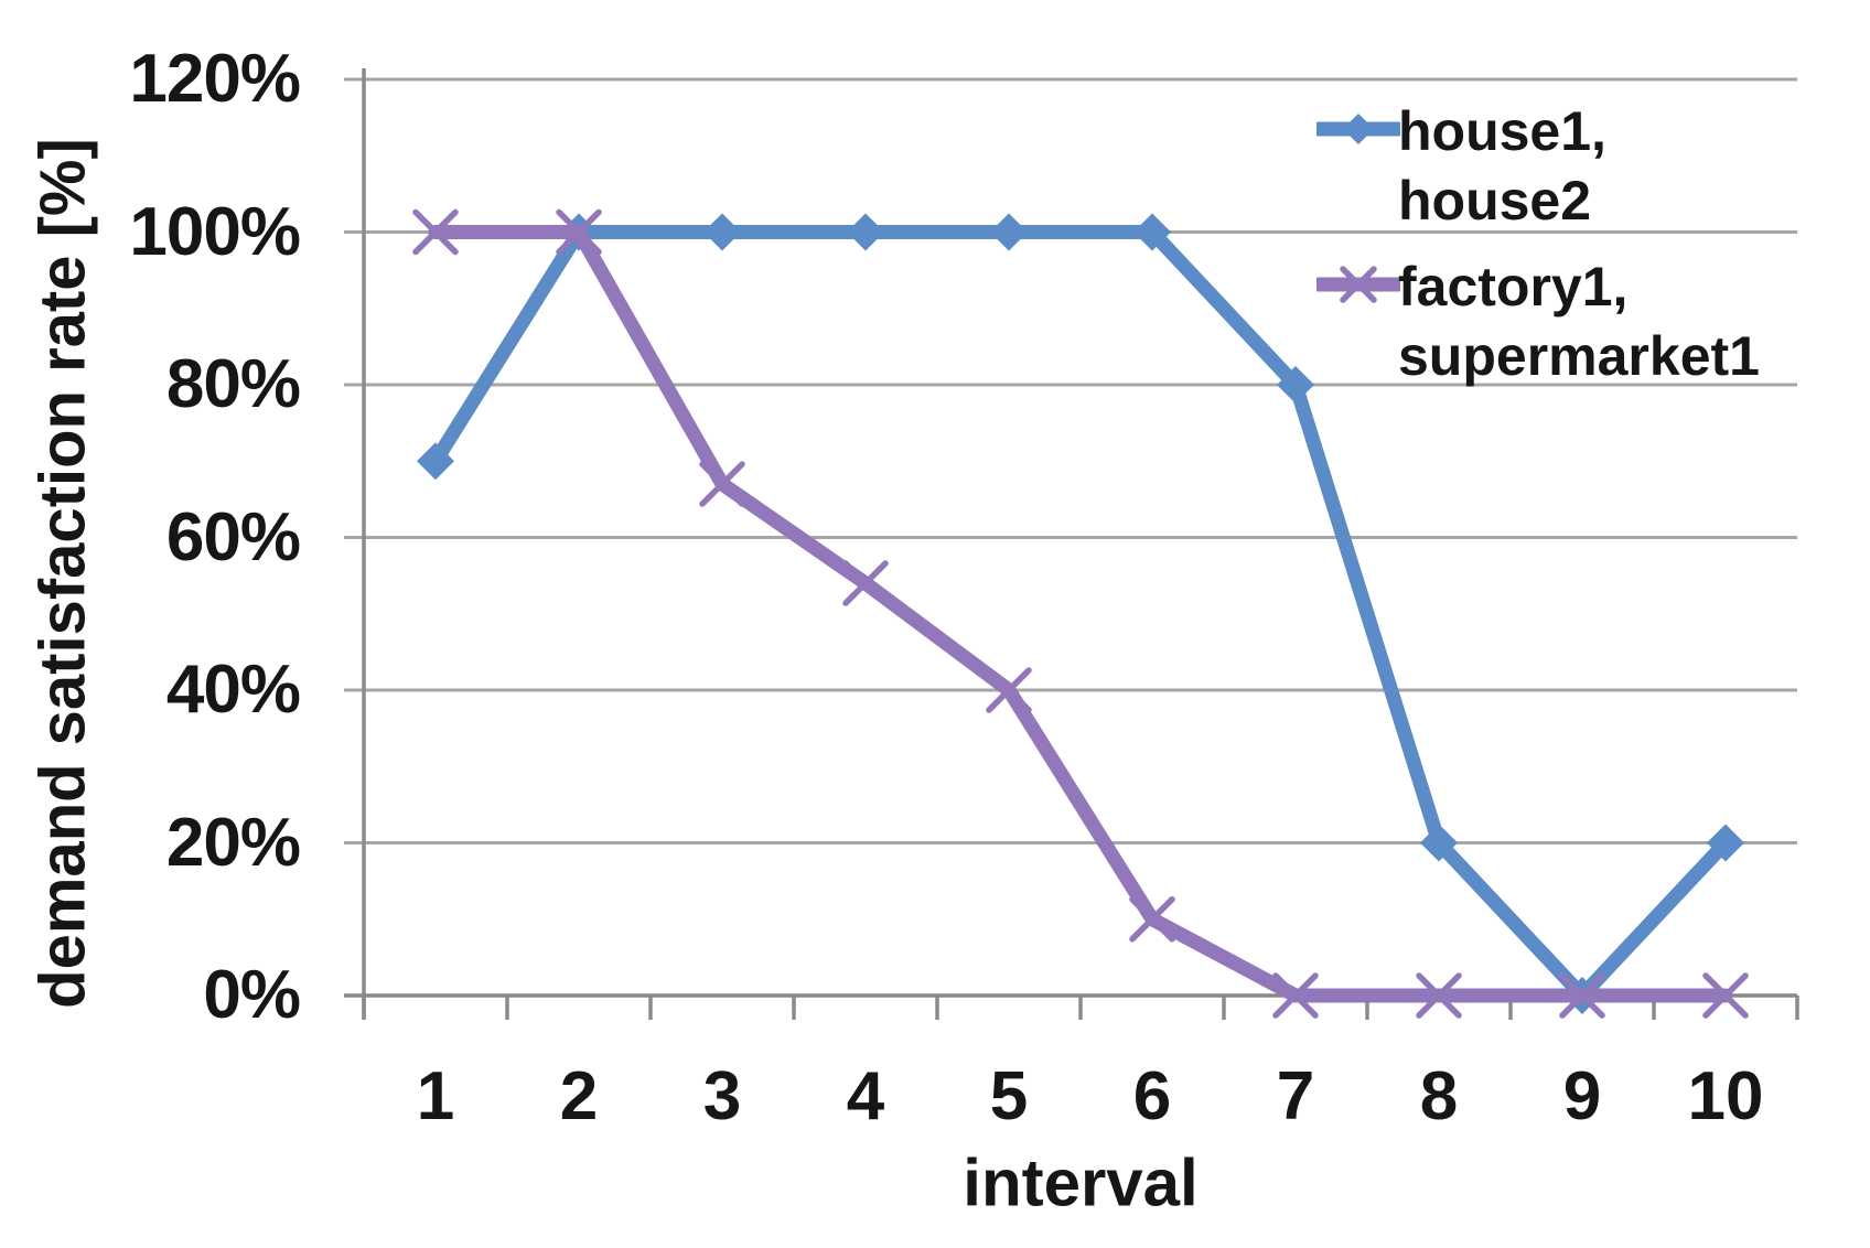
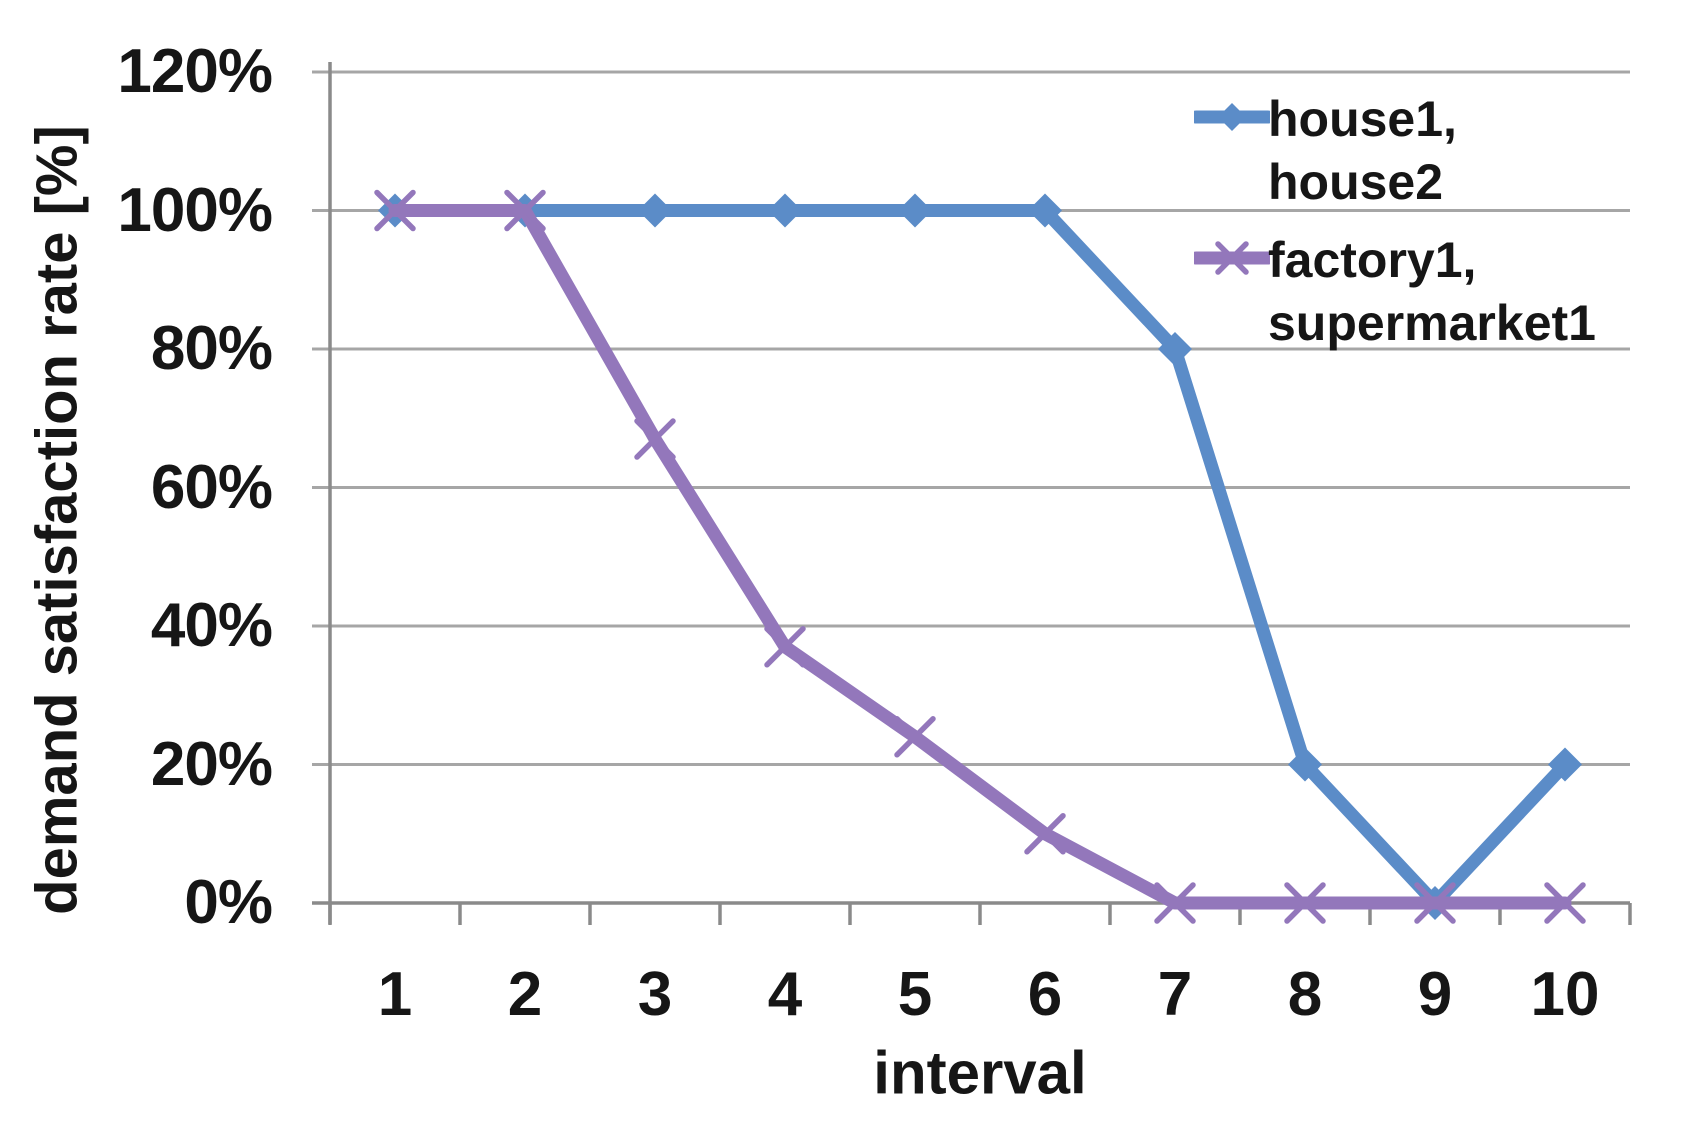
house1, house2/1: 70% -> 100%
factory1, supermarket1/4: 54% -> 37%
factory1, supermarket1/5: 40% -> 24%
